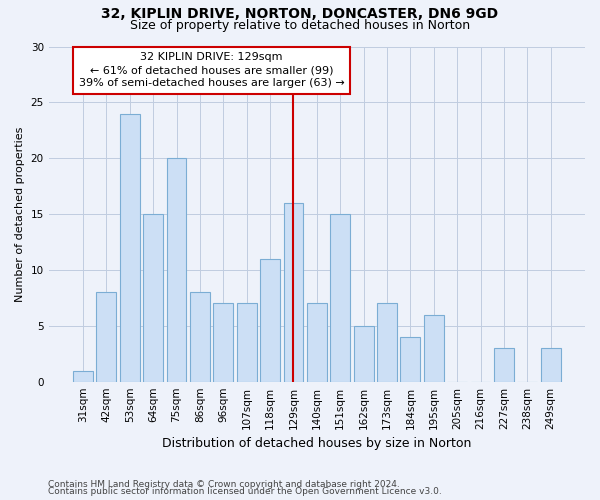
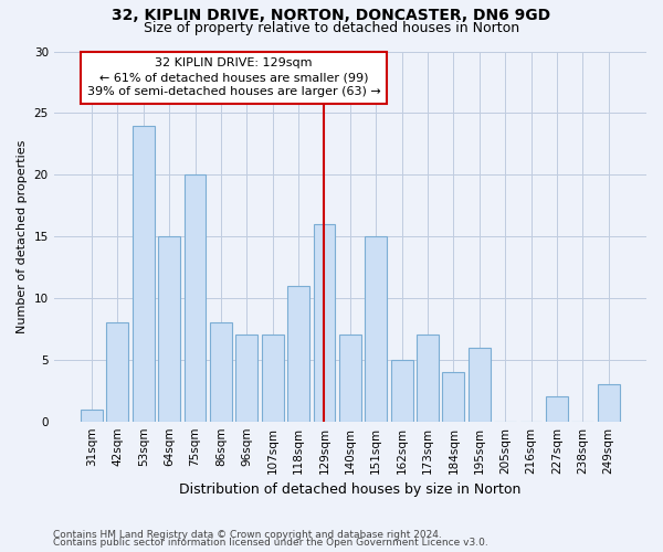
227sqm: 3 -> 2
